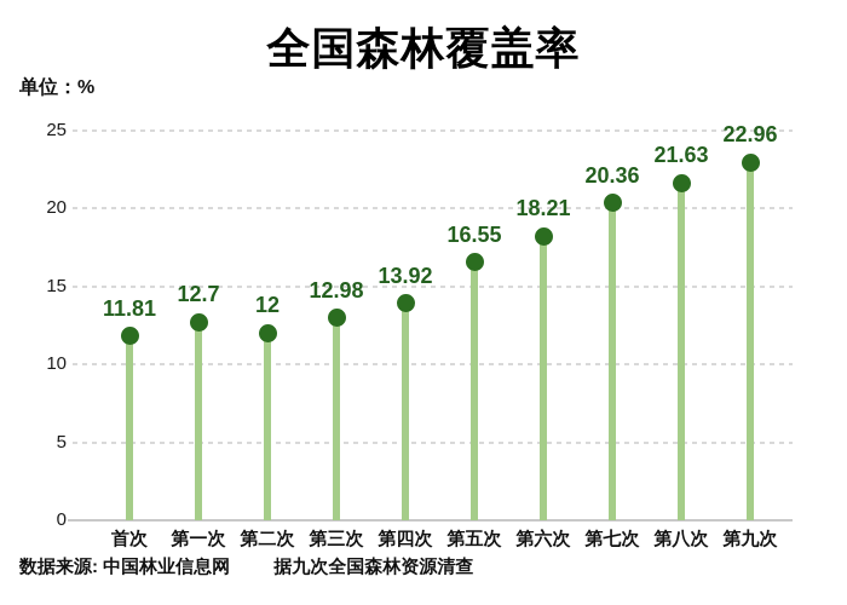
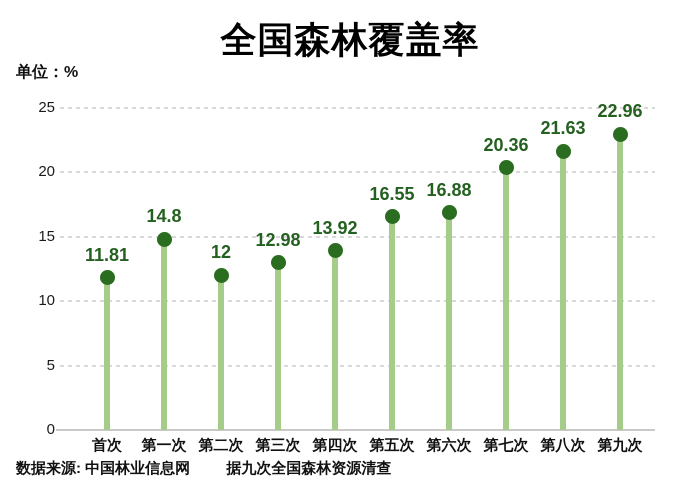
第一次: 12.7 -> 14.8
第六次: 18.21 -> 16.88
